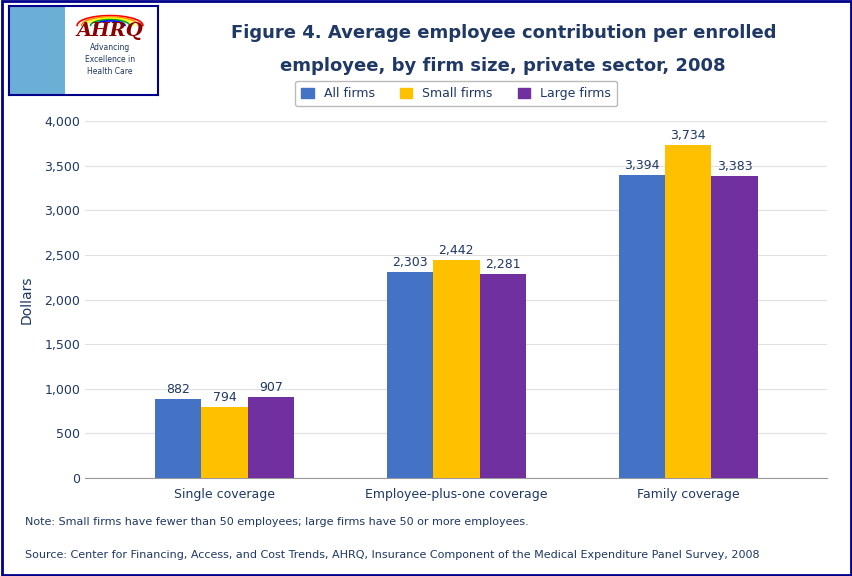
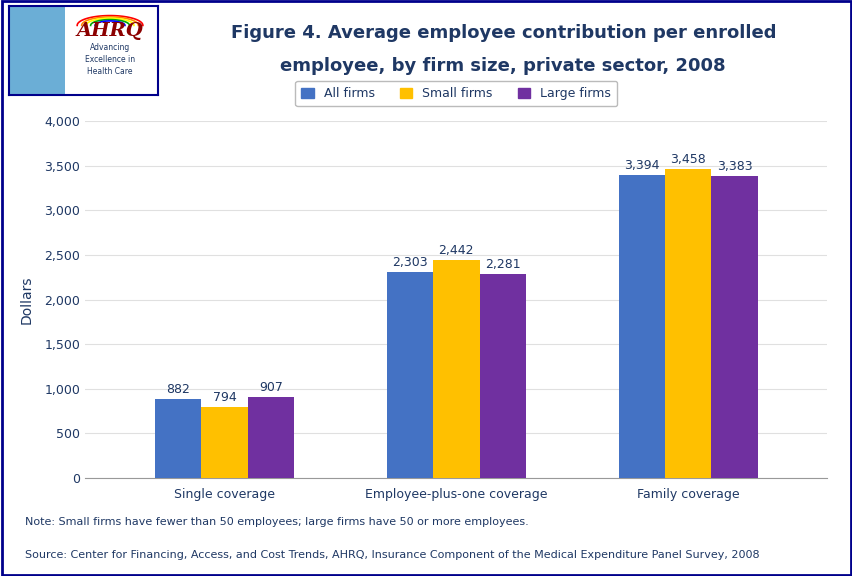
Small firms/Family coverage: 3,734 -> 3,458
